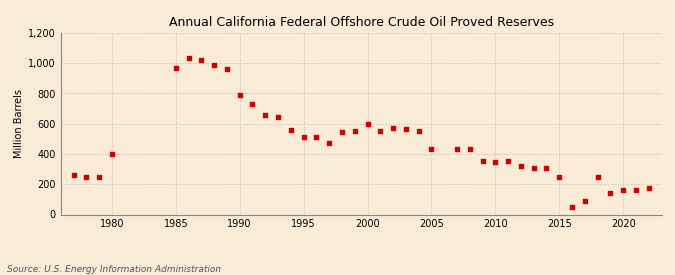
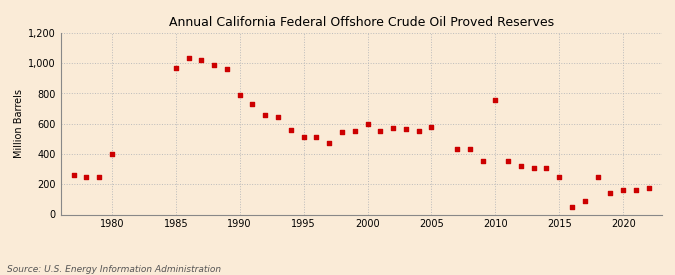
2005: 440 -> 580
2010: 350 -> 760
